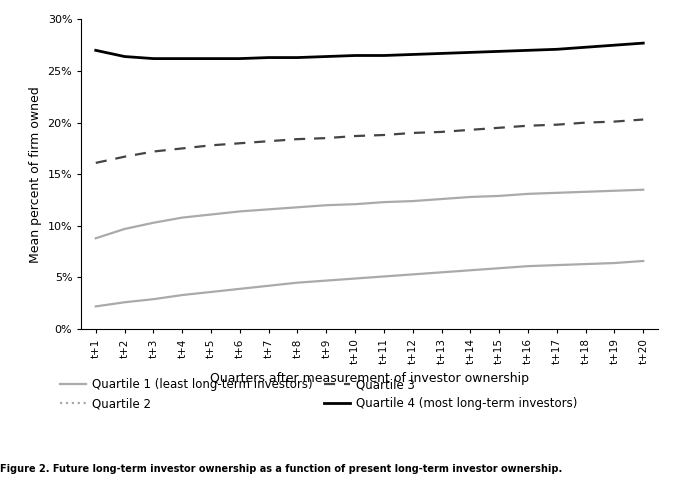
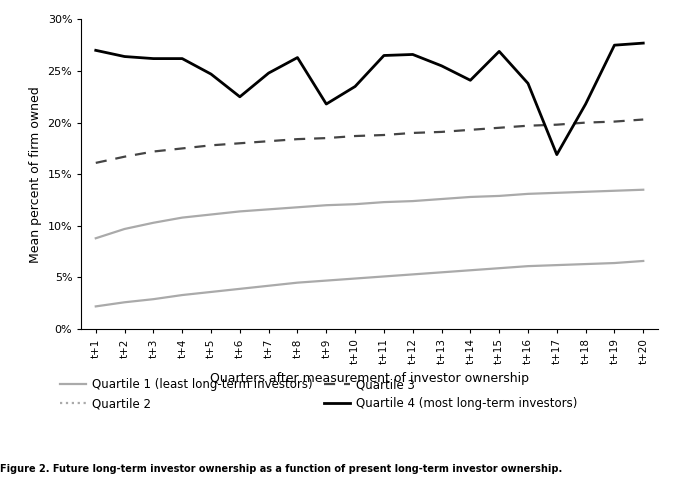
Quartile 4 (most long-term investors)/t+5: 26.2% -> 24.7%
Quartile 4 (most long-term investors)/t+6: 26.2% -> 22.5%
Quartile 4 (most long-term investors)/t+7: 26.3% -> 24.8%
Quartile 4 (most long-term investors)/t+9: 26.4% -> 21.8%
Quartile 4 (most long-term investors)/t+10: 26.5% -> 23.5%
Quartile 4 (most long-term investors)/t+13: 26.7% -> 25.5%
Quartile 4 (most long-term investors)/t+14: 26.8% -> 24.1%
Quartile 4 (most long-term investors)/t+16: 27.0% -> 23.8%
Quartile 4 (most long-term investors)/t+17: 27.1% -> 16.9%
Quartile 4 (most long-term investors)/t+18: 27.3% -> 21.8%
